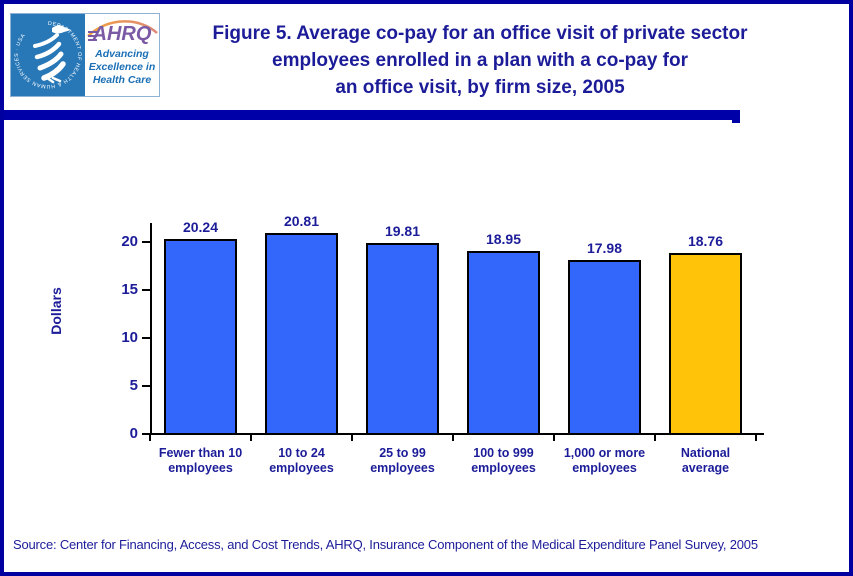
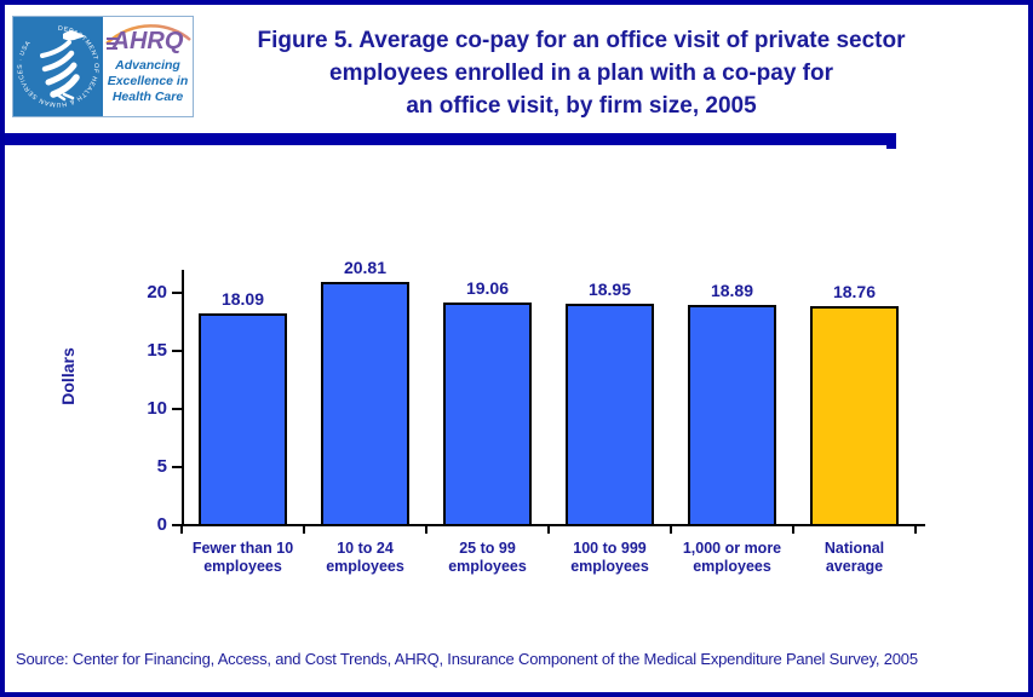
Fewer than 10 employees: 20.24 -> 18.09
25 to 99 employees: 19.81 -> 19.06
1,000 or more employees: 17.98 -> 18.89
